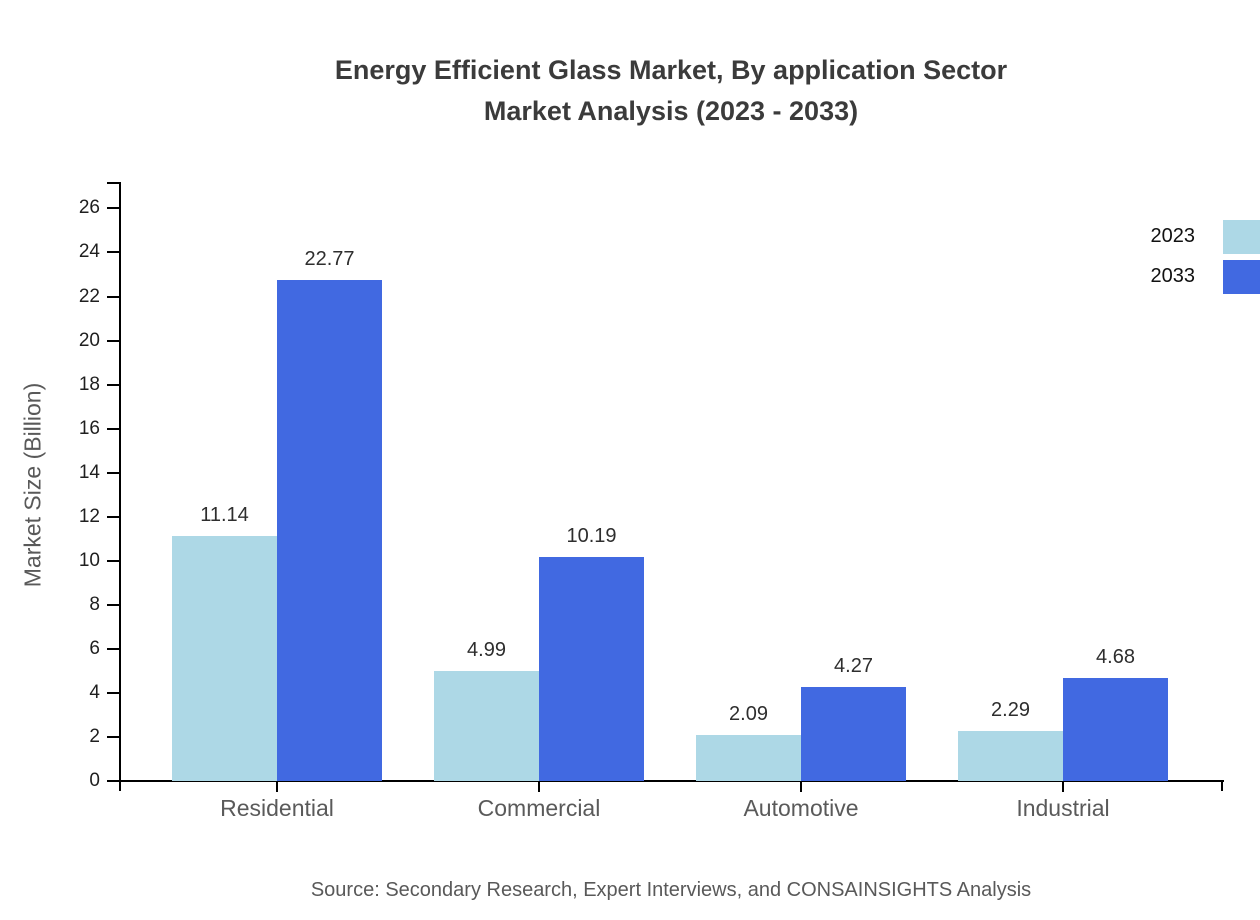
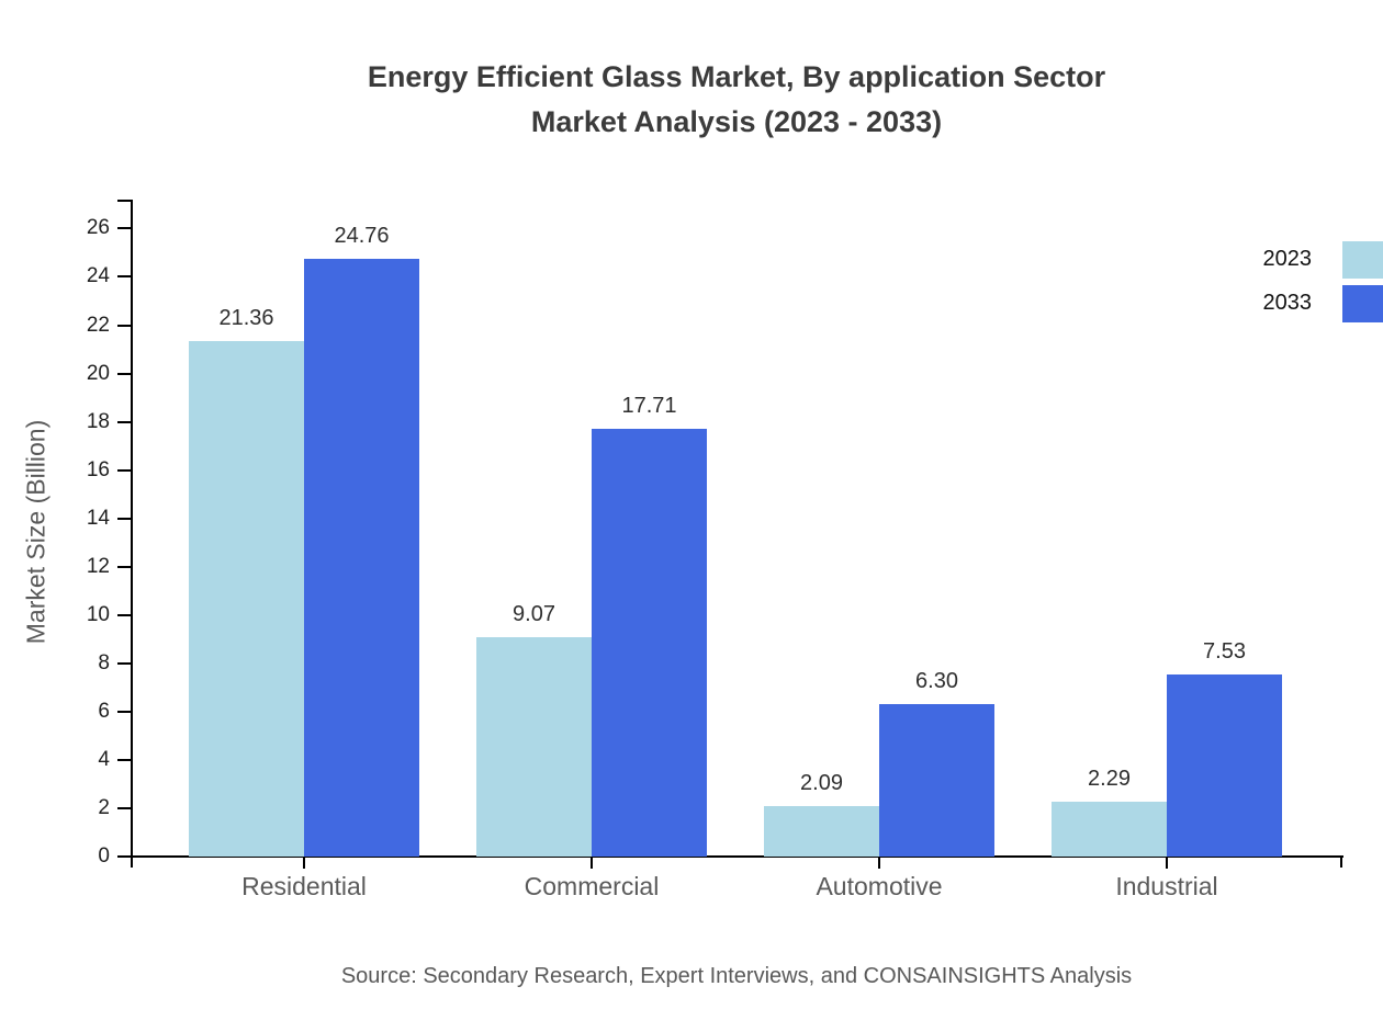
2023/Residential: 11.14 -> 21.36
2033/Residential: 22.77 -> 24.76
2023/Commercial: 4.99 -> 9.07
2033/Commercial: 10.19 -> 17.71
2033/Automotive: 4.27 -> 6.30
2033/Industrial: 4.68 -> 7.53
